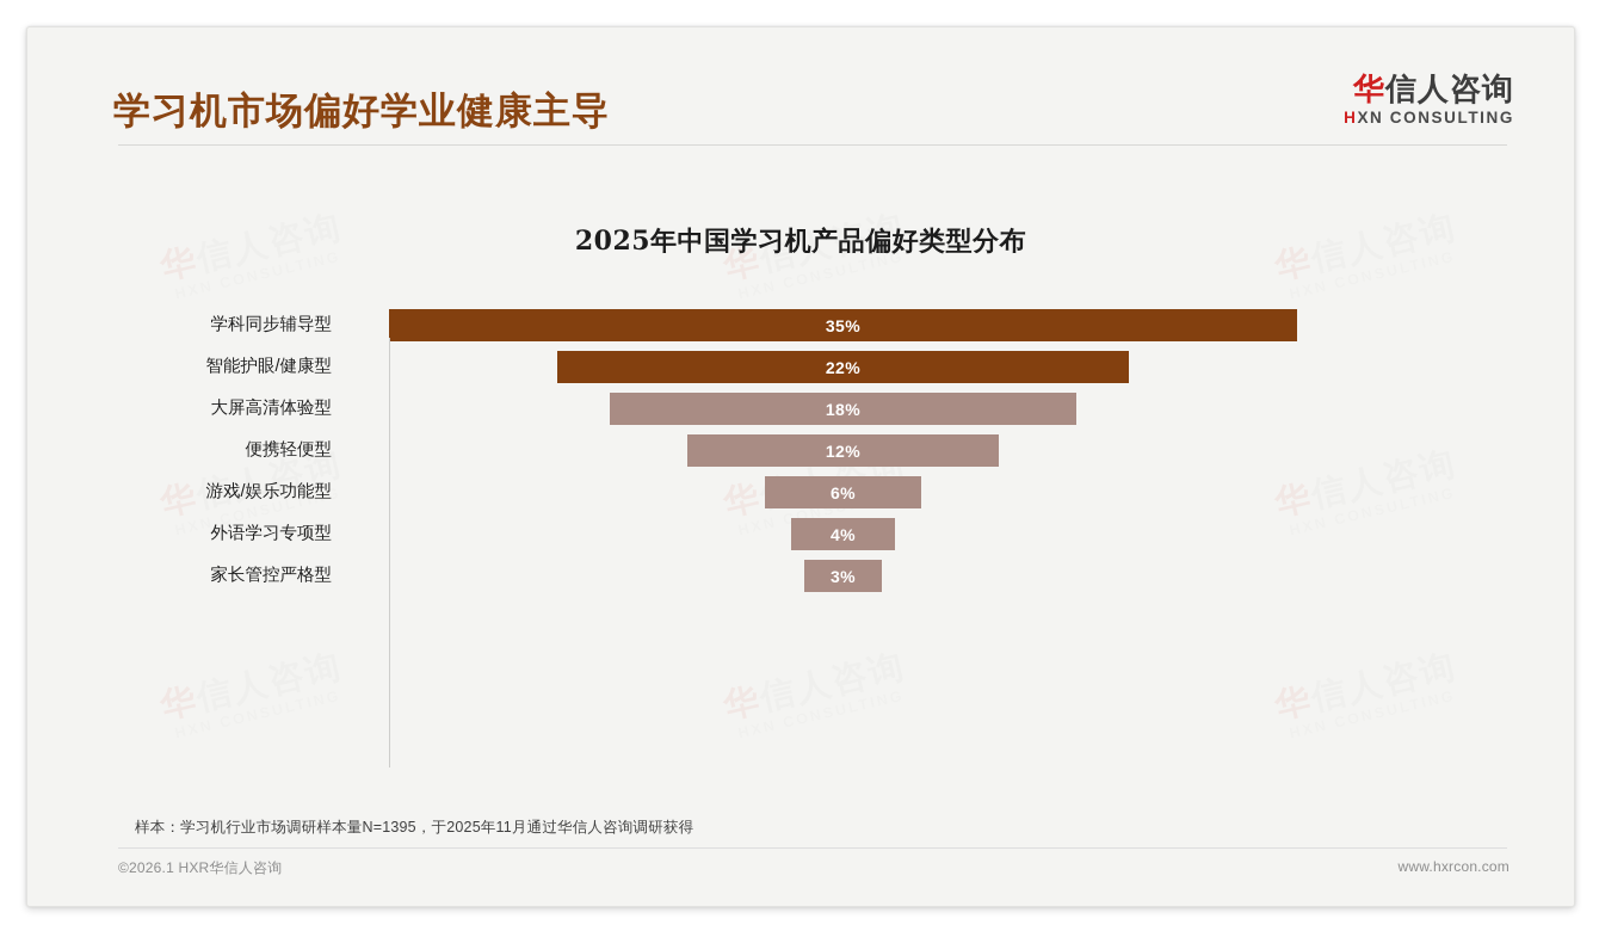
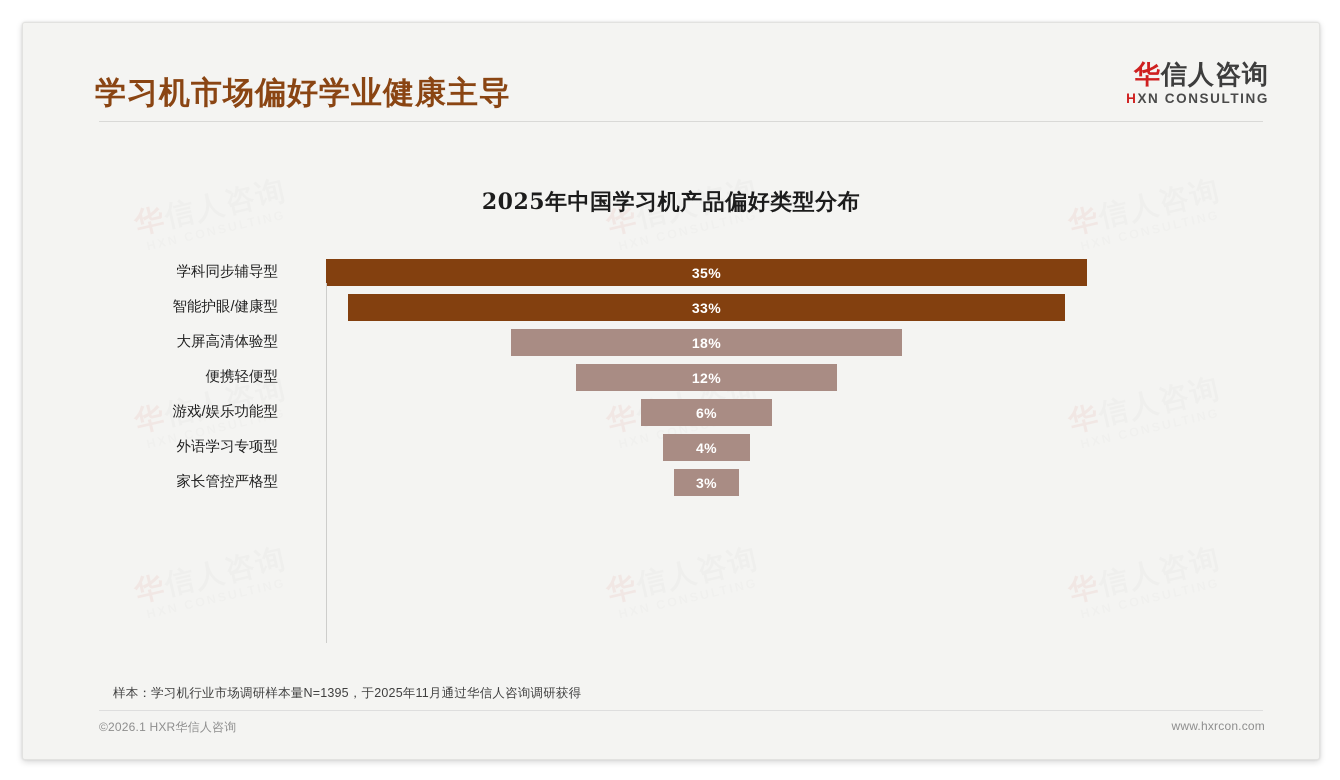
智能护眼/健康型: 22% -> 33%
